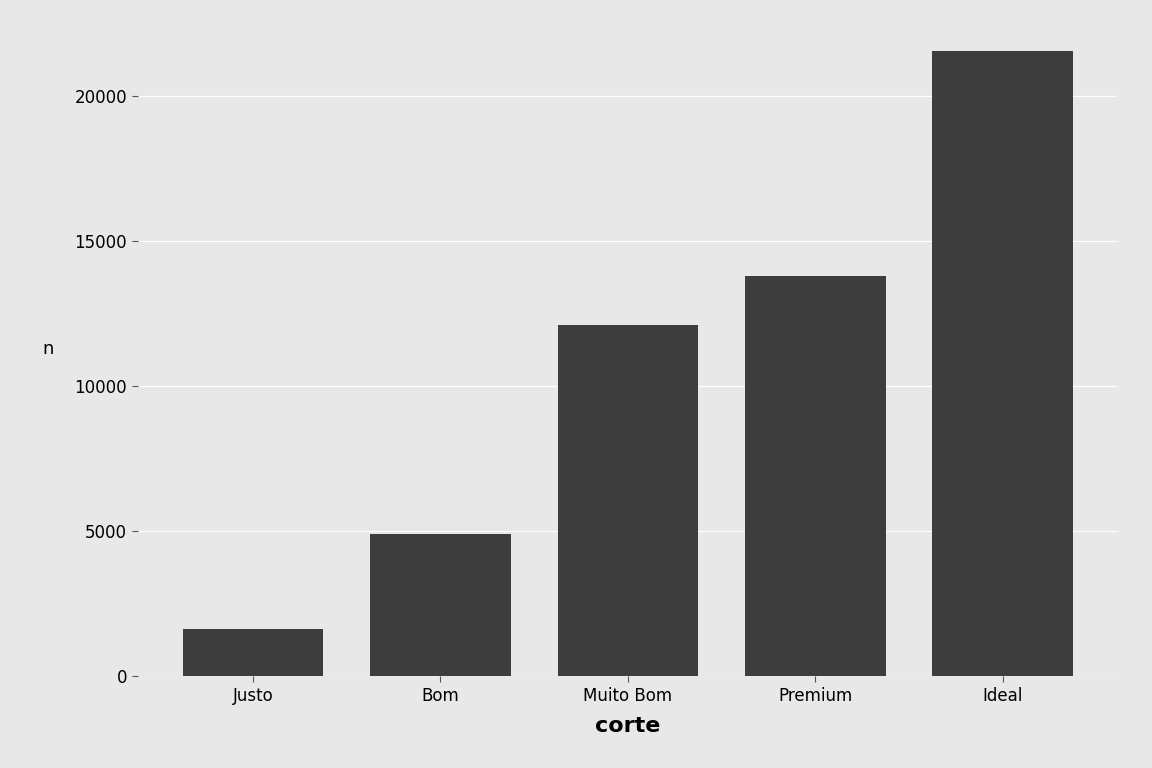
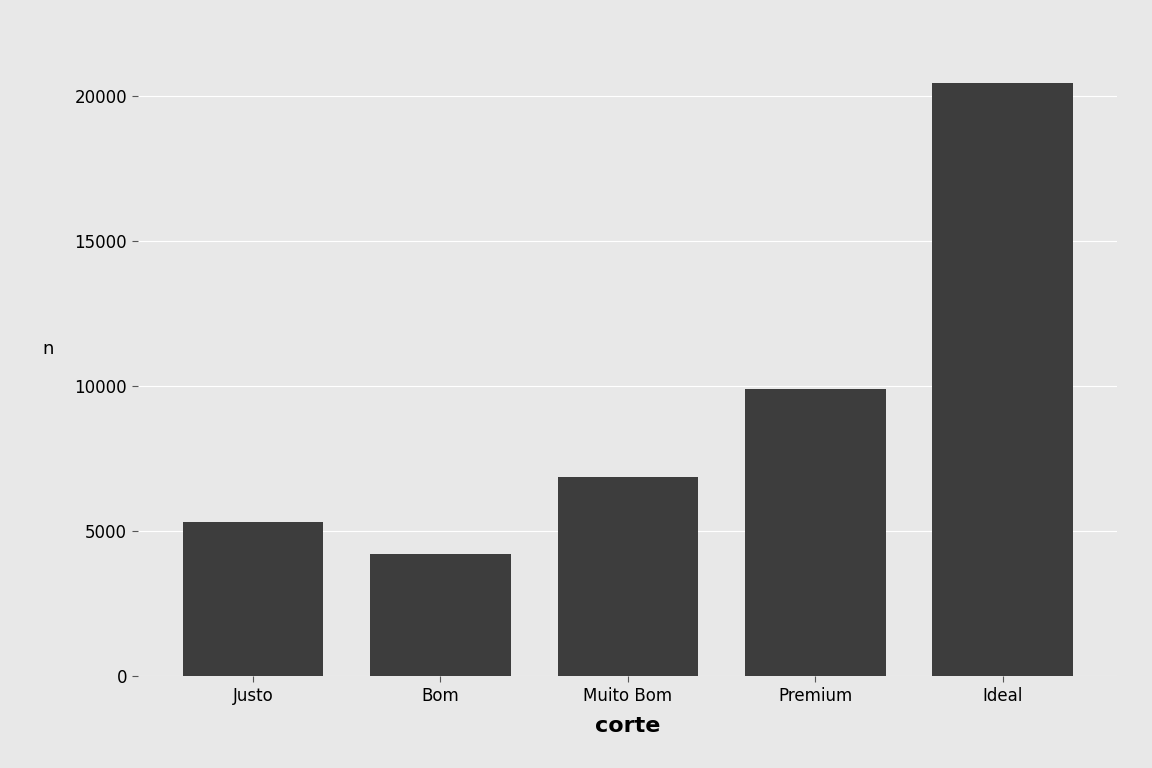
Justo: 1610 -> 5300
Bom: 4910 -> 4200
Muito Bom: 12080 -> 6850
Premium: 13790 -> 9900
Ideal: 21550 -> 20450
